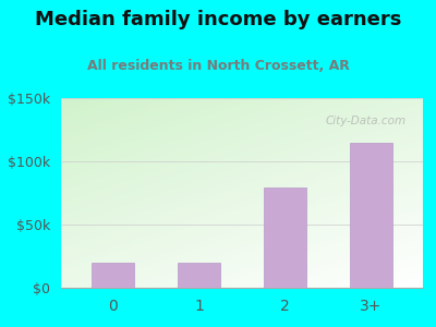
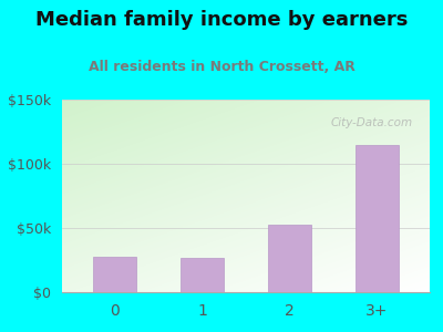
0: $20k -> $28k
1: $20k -> $27k
2: $79k -> $53k
